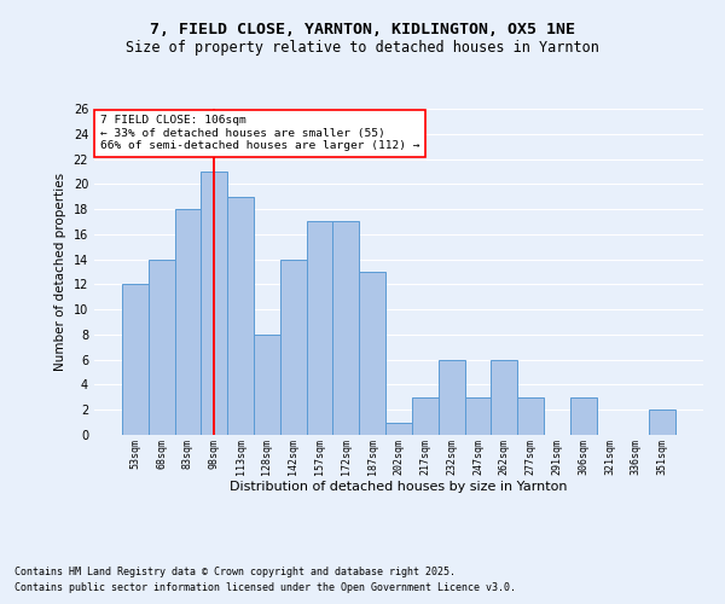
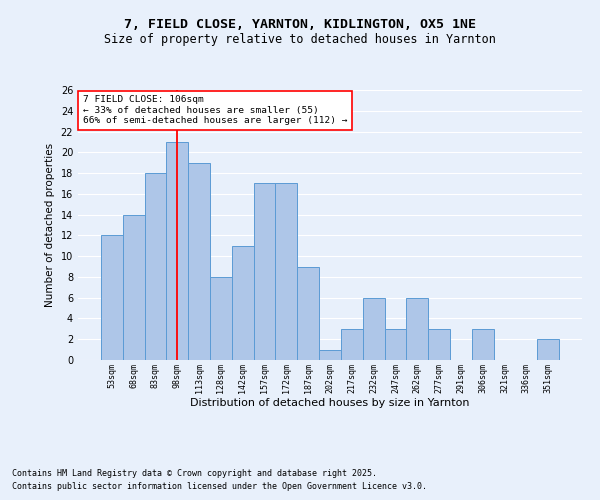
142sqm: 14 -> 11
187sqm: 13 -> 9
